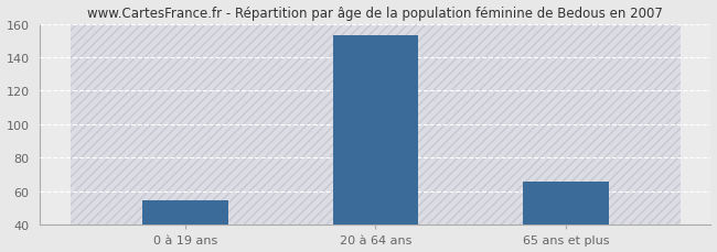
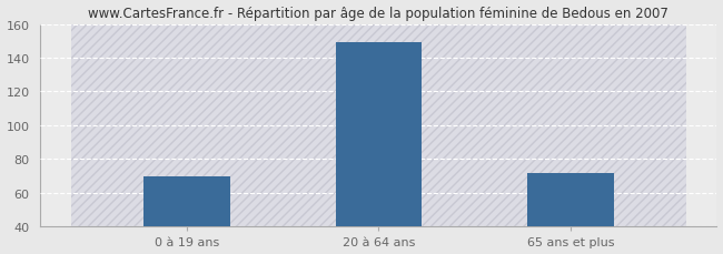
0 à 19 ans: 55 -> 70
20 à 64 ans: 153 -> 149
65 ans et plus: 66 -> 72
